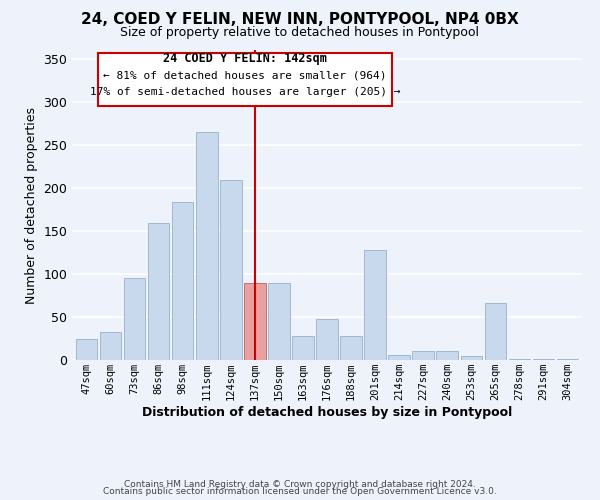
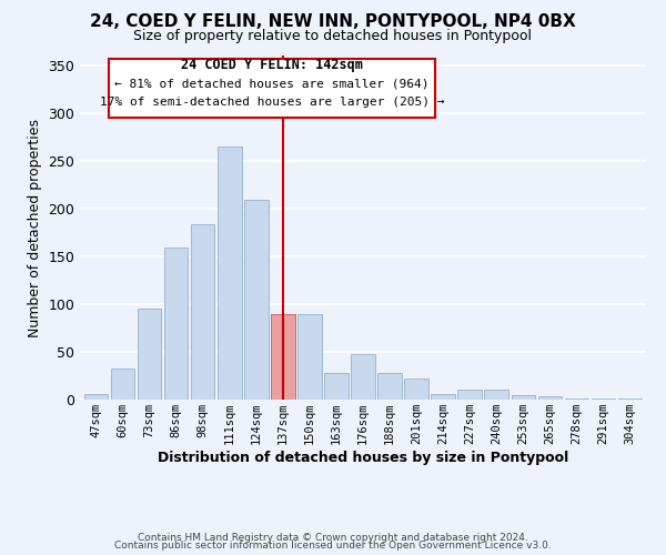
47sqm: 24 -> 6
201sqm: 128 -> 22
265sqm: 66 -> 4
